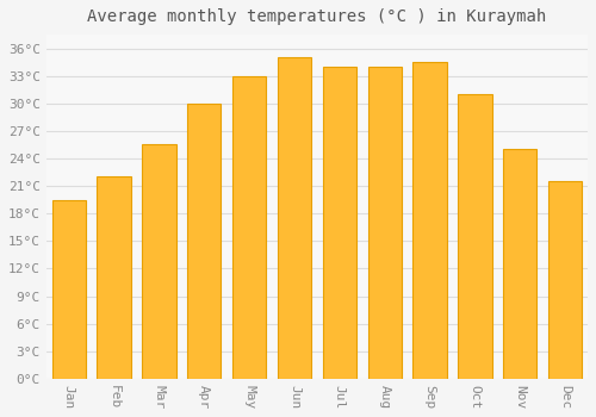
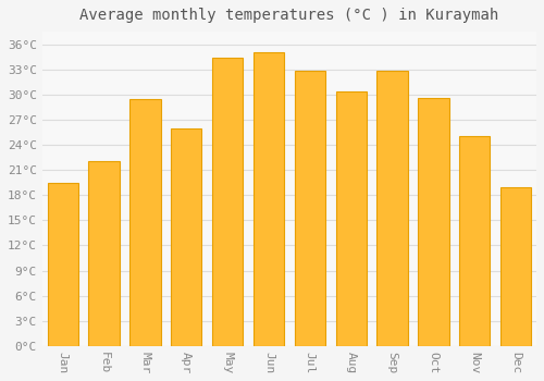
Mar: 25.5°C -> 29.4°C
Apr: 30.0°C -> 26.0°C
May: 33.0°C -> 34.4°C
Jul: 34.0°C -> 32.8°C
Aug: 34.0°C -> 30.4°C
Sep: 34.5°C -> 32.8°C
Oct: 31.0°C -> 29.6°C
Dec: 21.5°C -> 19.0°C
